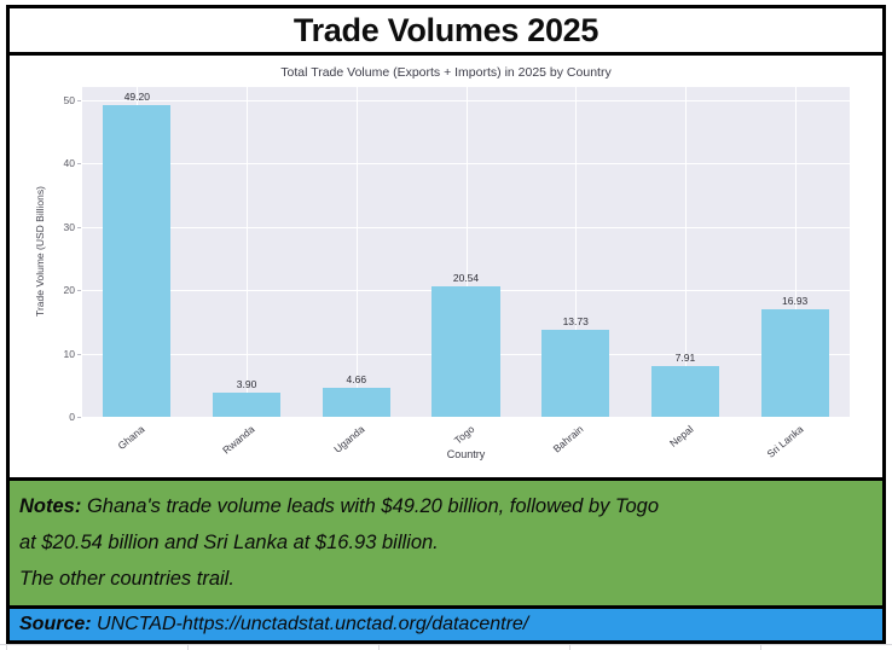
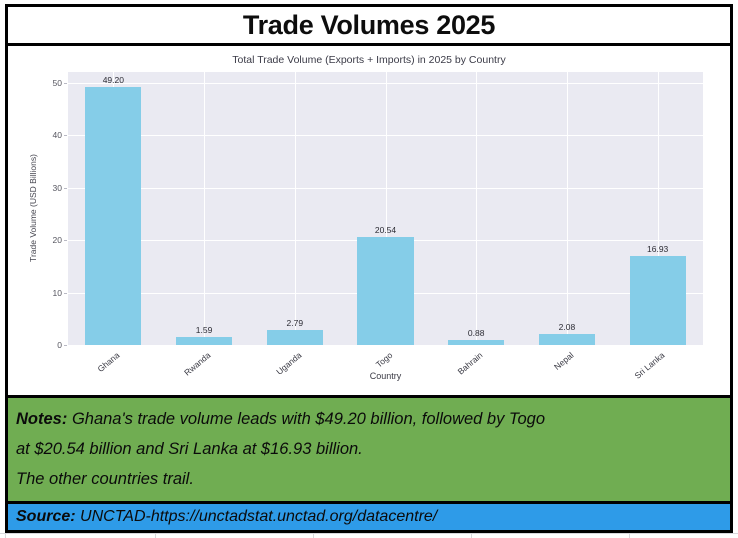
Rwanda: 3.90 -> 1.59
Uganda: 4.66 -> 2.79
Bahrain: 13.73 -> 0.88
Nepal: 7.91 -> 2.08
